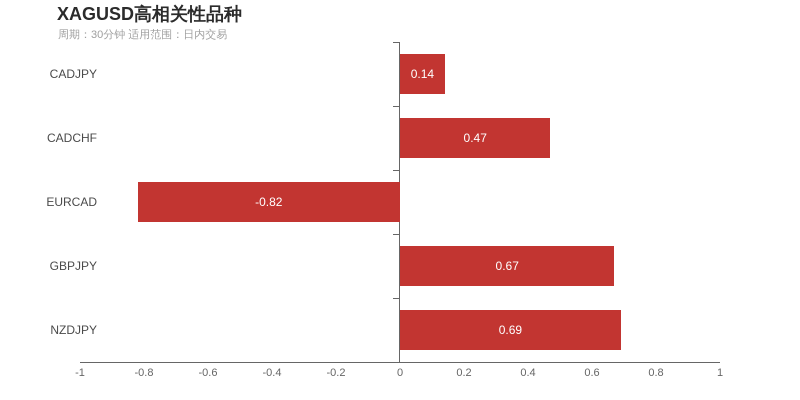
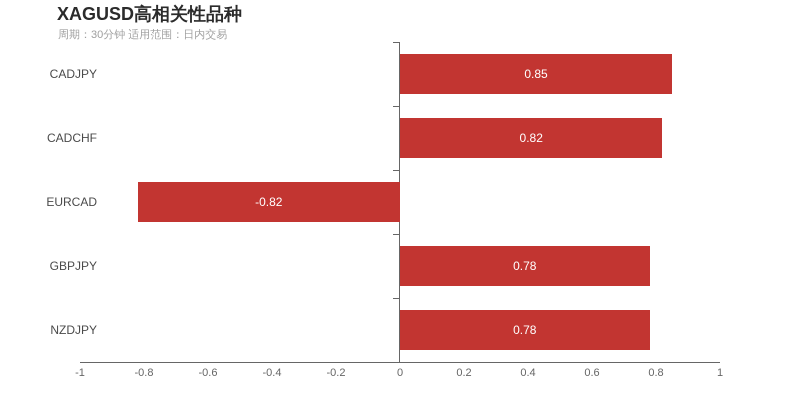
CADJPY: 0.14 -> 0.85
CADCHF: 0.47 -> 0.82
GBPJPY: 0.67 -> 0.78
NZDJPY: 0.69 -> 0.78
